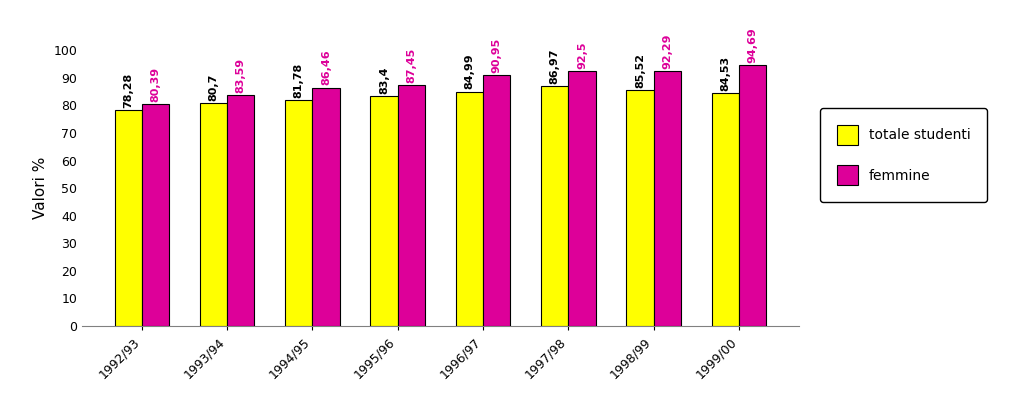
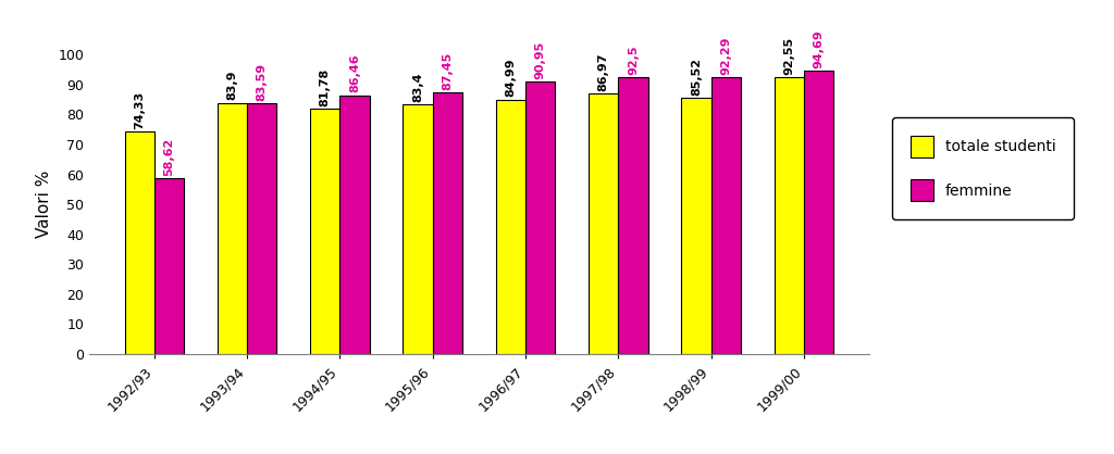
totale studenti/1992/93: 78,28 -> 74,33
femmine/1992/93: 80,39 -> 58,62
totale studenti/1993/94: 80,7 -> 83,9
totale studenti/1999/00: 84,53 -> 92,55
